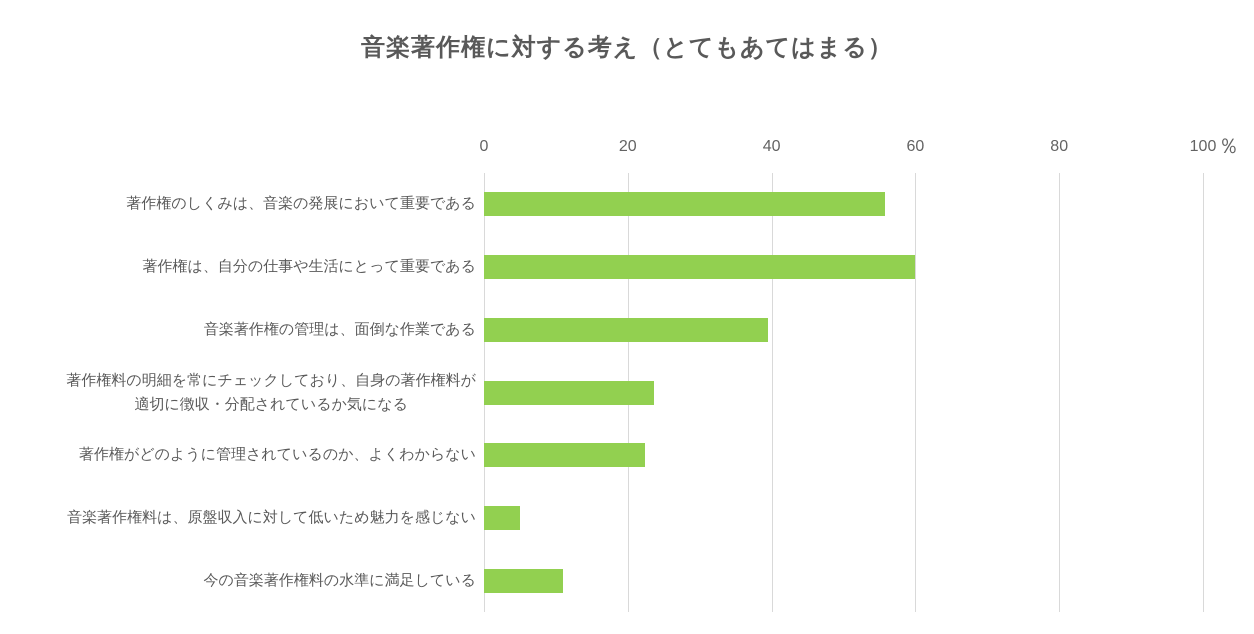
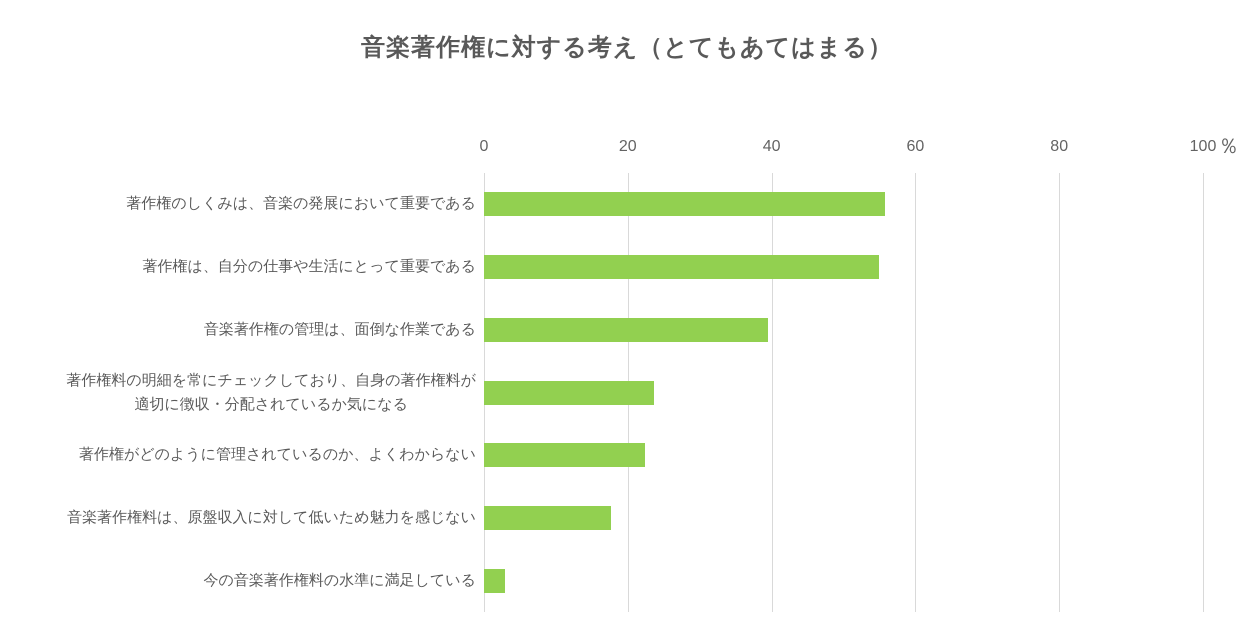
著作権は、自分の仕事や生活にとって重要である: 60 -> 55
音楽著作権料は、原盤収入に対して低いため魅力を感じない: 5 -> 18
今の音楽著作権料の水準に満足している: 11 -> 3
